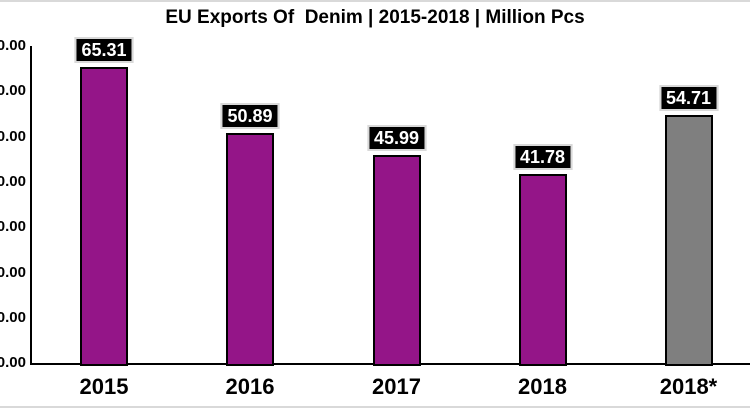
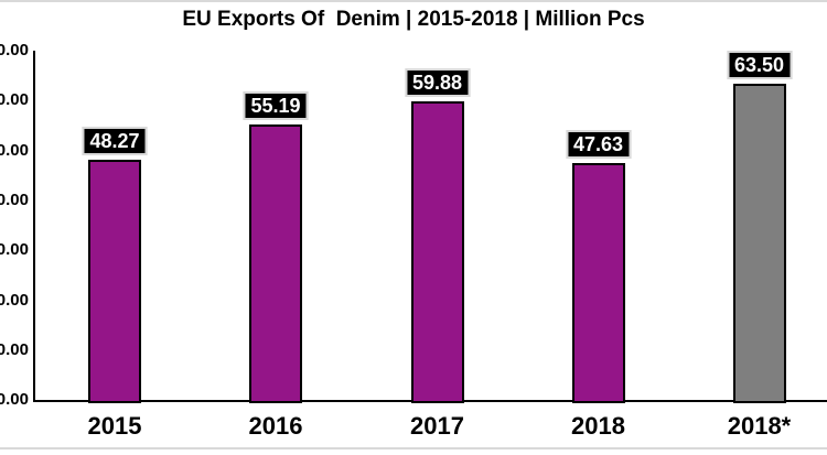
2015: 65.31 -> 48.27
2016: 50.89 -> 55.19
2017: 45.99 -> 59.88
2018: 41.78 -> 47.63
2018*: 54.71 -> 63.50
